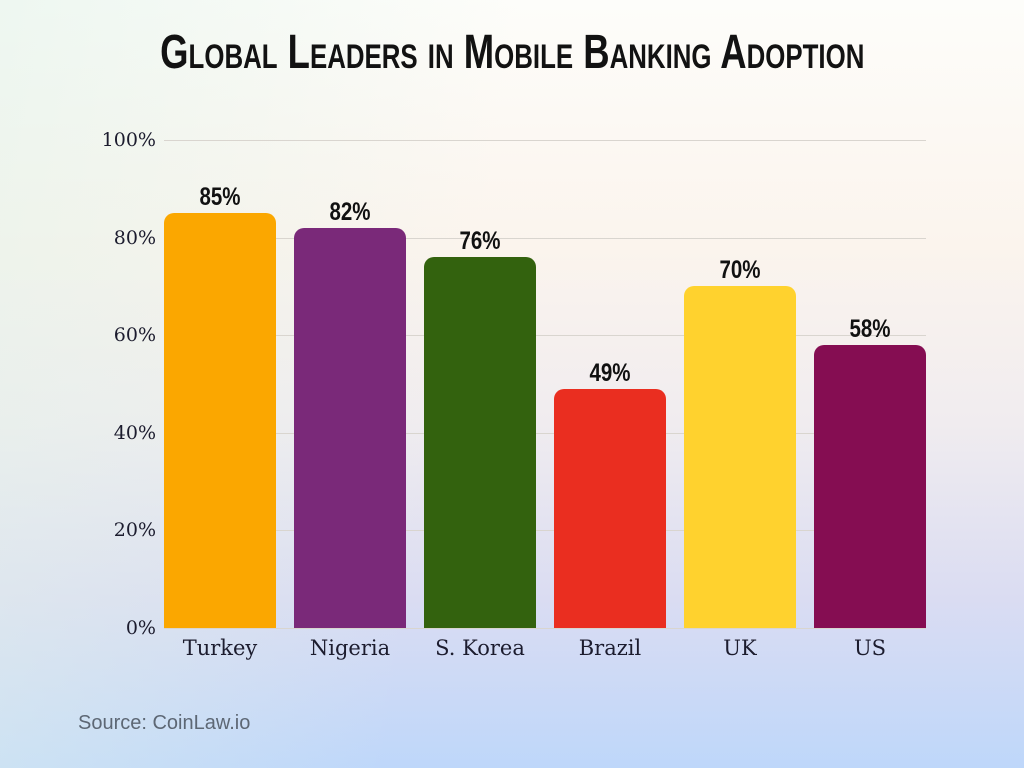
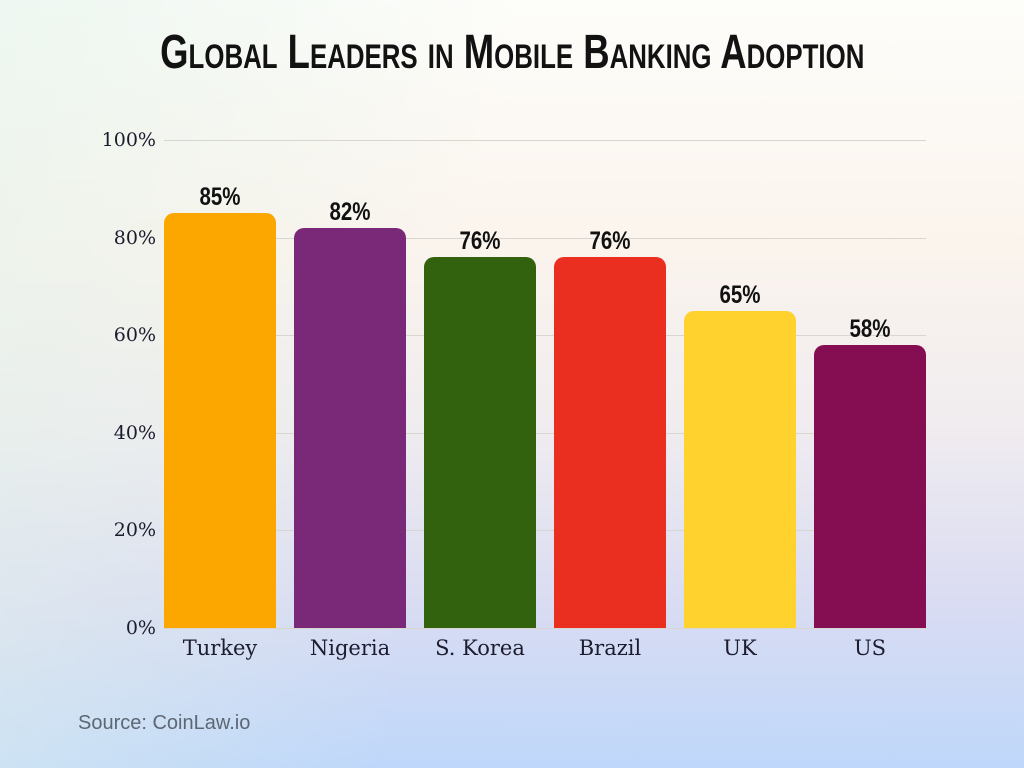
Brazil: 49% -> 76%
UK: 70% -> 65%
